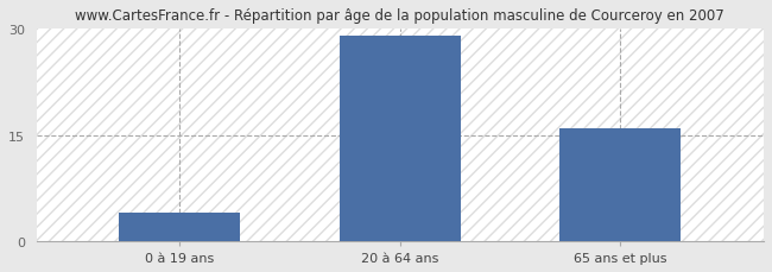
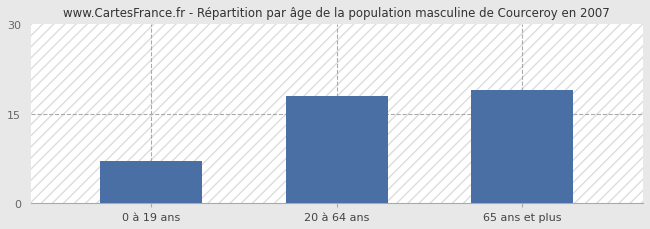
0 à 19 ans: 4 -> 7
20 à 64 ans: 29 -> 18
65 ans et plus: 16 -> 19
